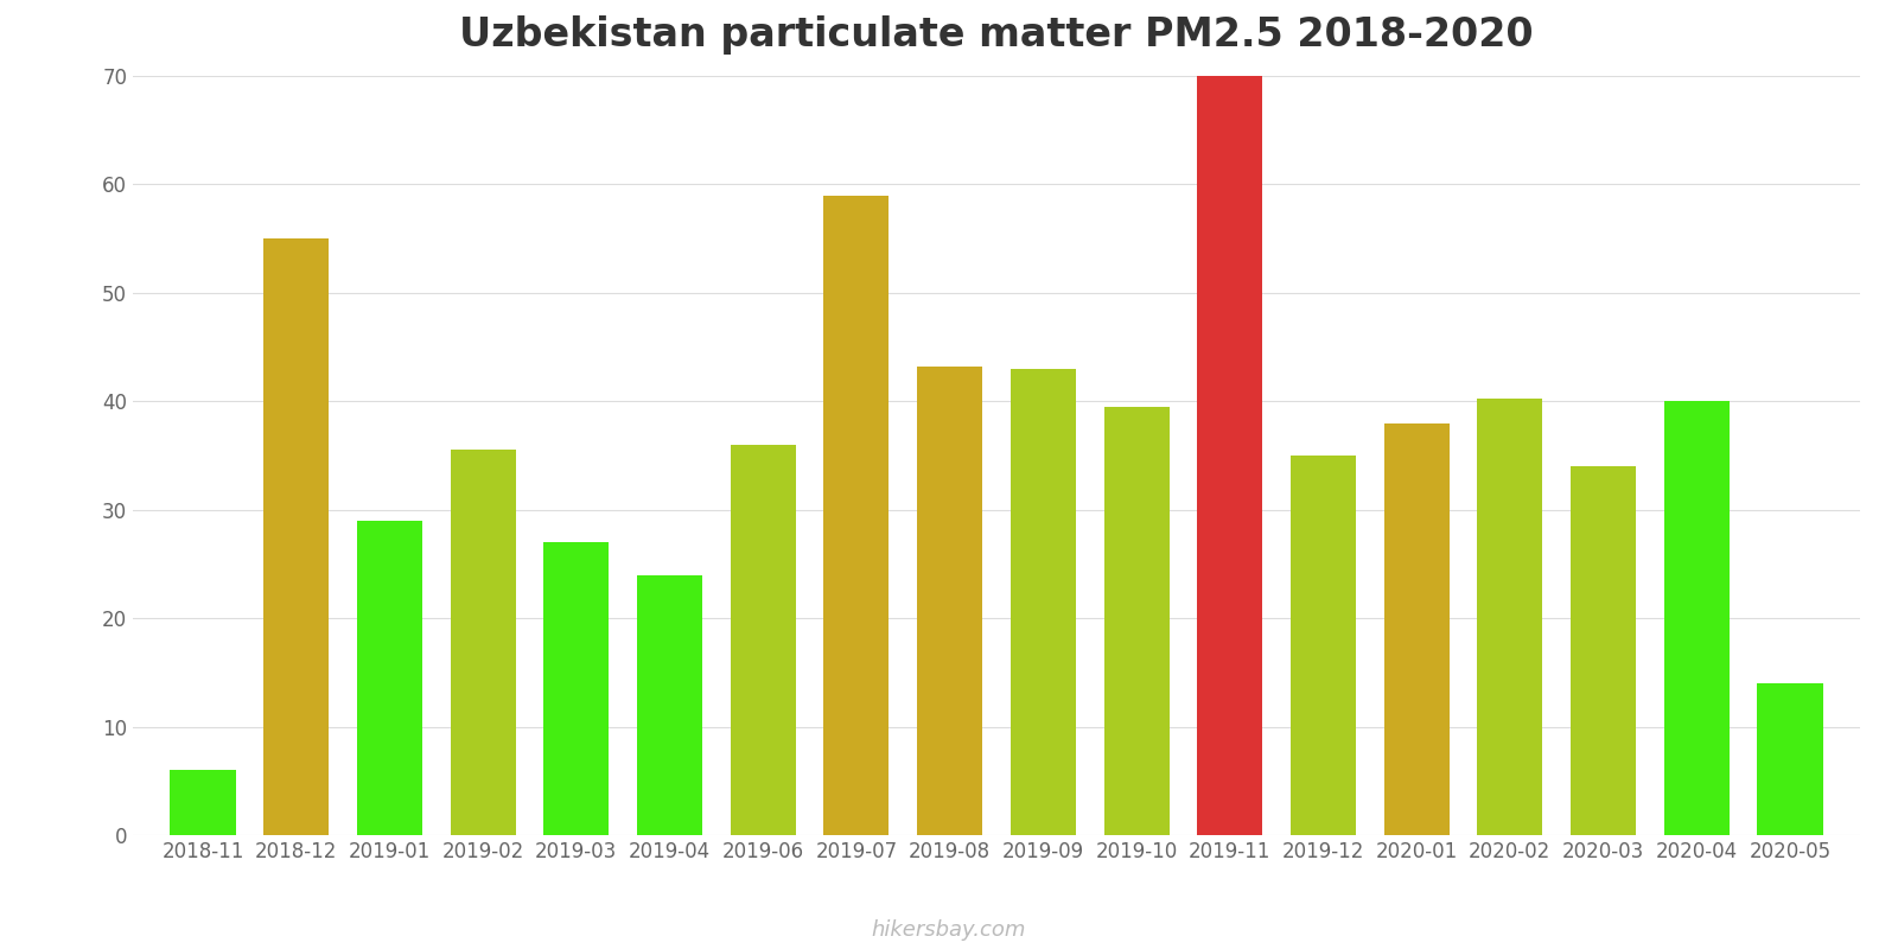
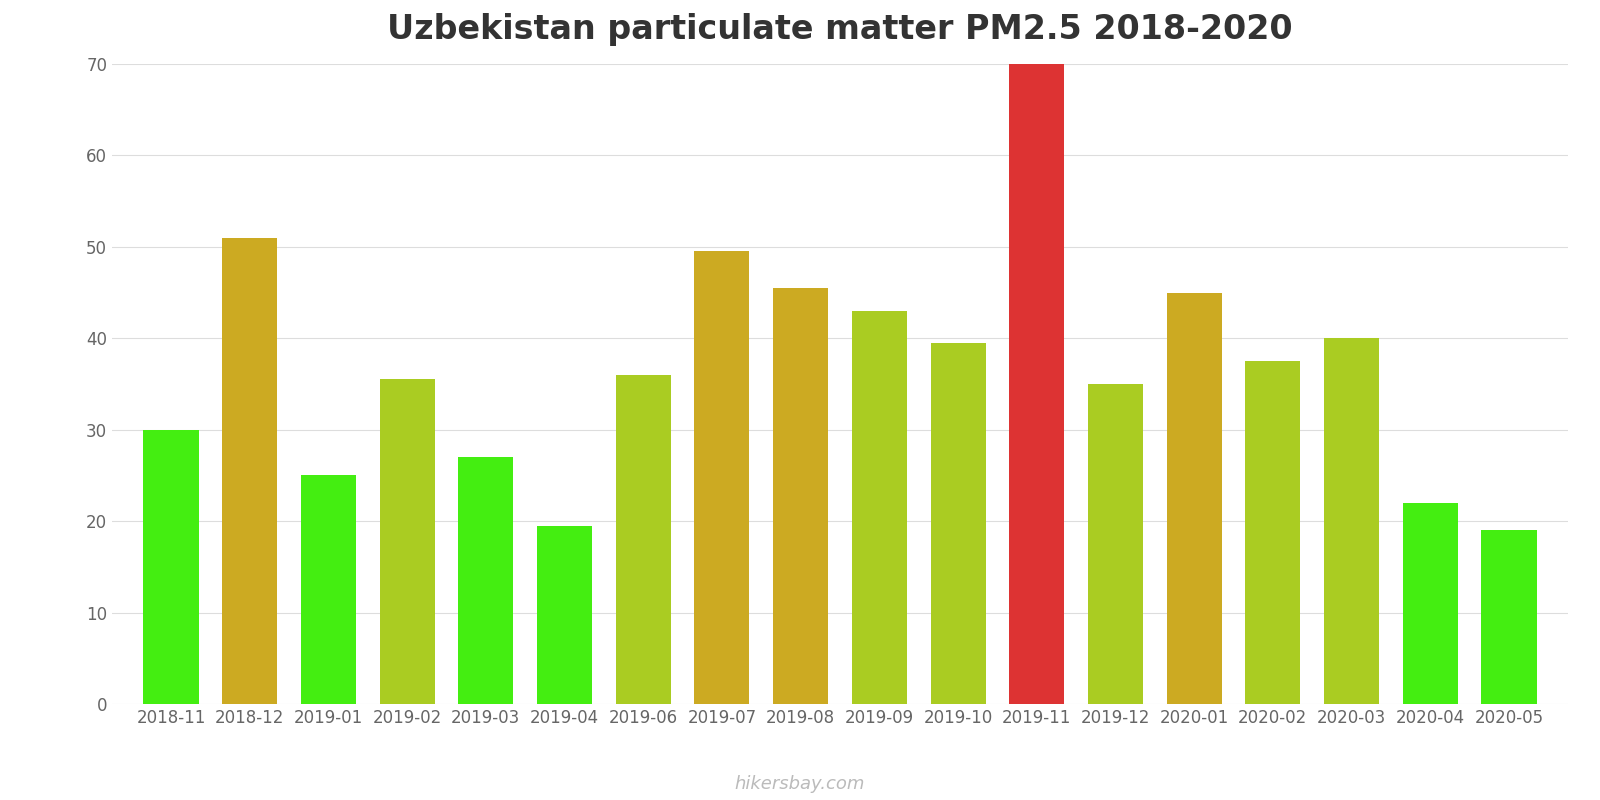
2018-11: 6.0 -> 30.0
2018-12: 55.0 -> 51.0
2019-01: 29.0 -> 25.0
2019-04: 24.0 -> 19.5
2019-07: 59.0 -> 49.5
2019-08: 43.2 -> 45.5
2020-01: 38.0 -> 45.0
2020-02: 40.2 -> 37.5
2020-03: 34.0 -> 40.0
2020-04: 40.0 -> 22.0
2020-05: 14.0 -> 19.0
